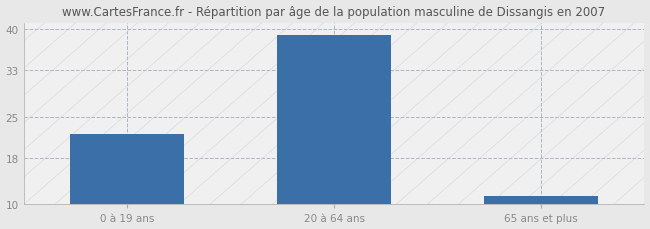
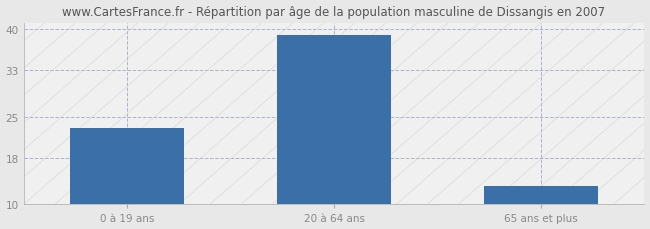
0 à 19 ans: 22.0 -> 23.0
65 ans et plus: 11.5 -> 13.2
